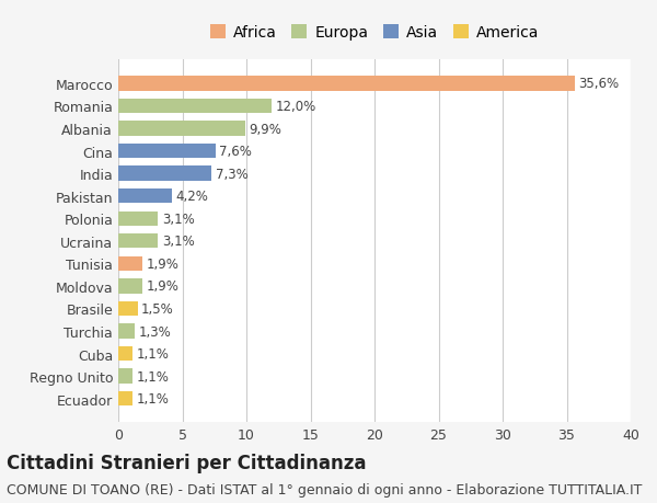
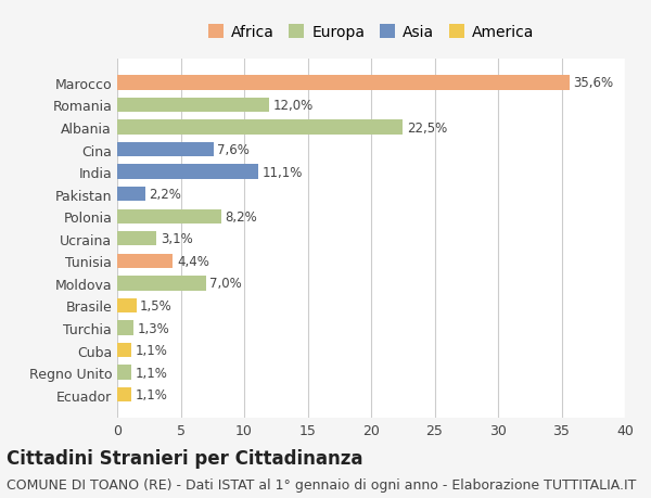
Albania: 9,9% -> 22,5%
India: 7,3% -> 11,1%
Pakistan: 4,2% -> 2,2%
Polonia: 3,1% -> 8,2%
Tunisia: 1,9% -> 4,4%
Moldova: 1,9% -> 7,0%
